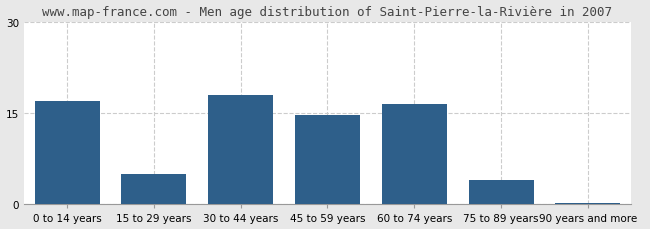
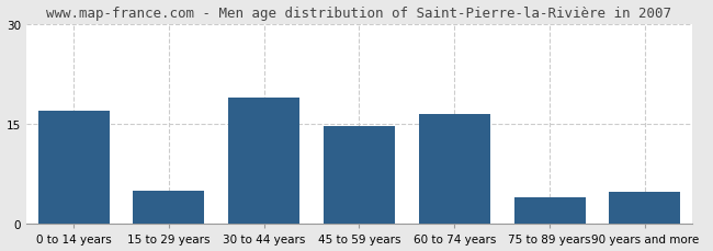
30 to 44 years: 18.0 -> 19.0
90 years and more: 0.3 -> 4.8
